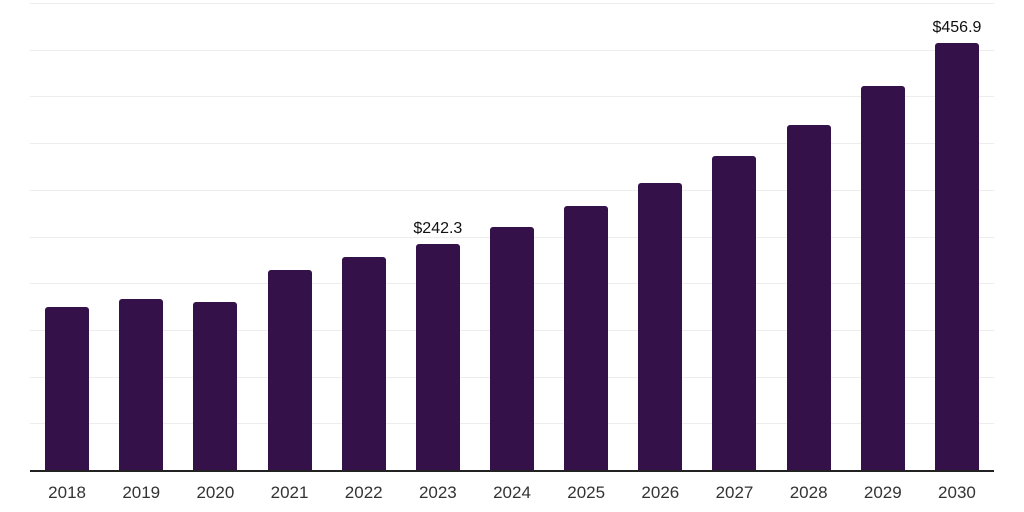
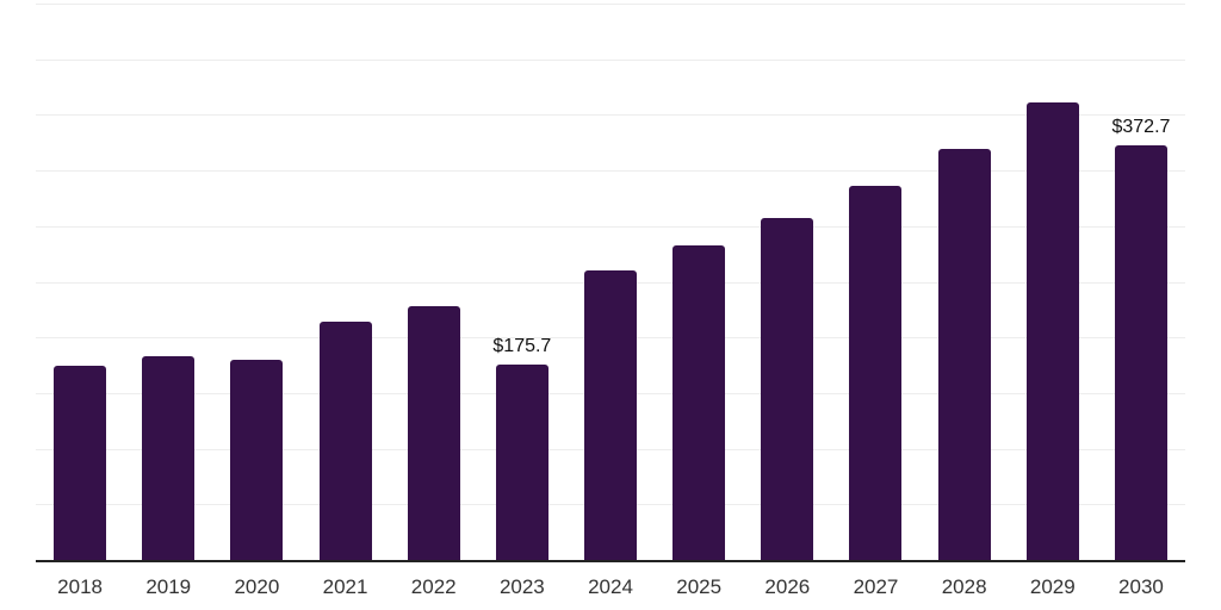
2023: $242.3 -> $175.7
2030: $456.9 -> $372.7
